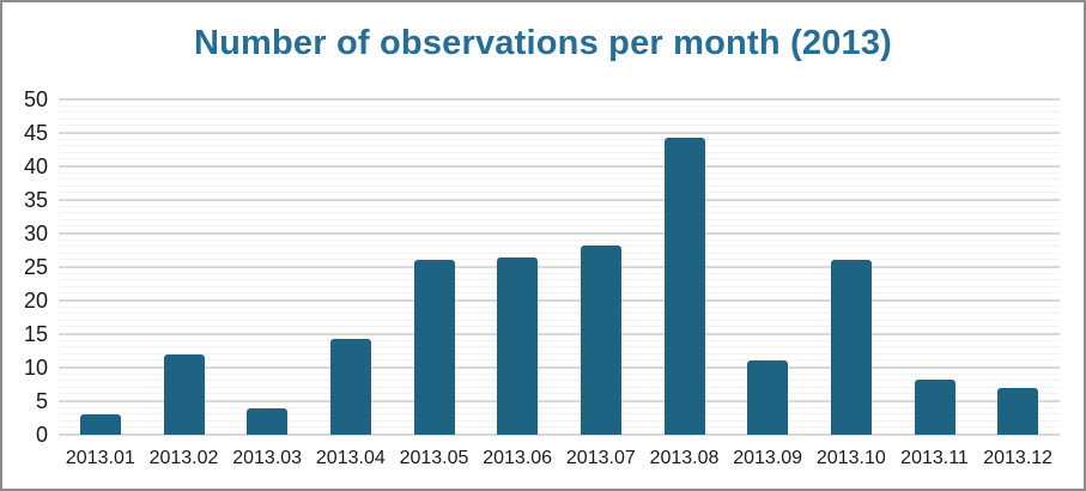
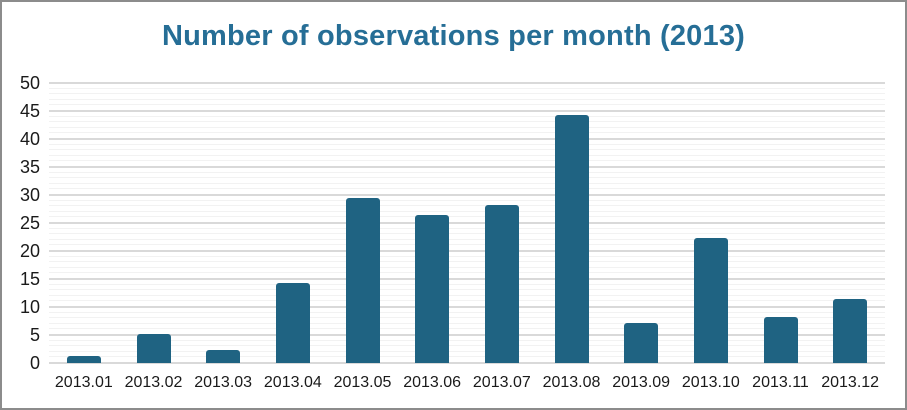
2013.01: 3 -> 1
2013.02: 12 -> 5
2013.03: 4 -> 2
2013.05: 26 -> 29
2013.09: 11 -> 7
2013.10: 26 -> 22
2013.12: 7 -> 11
